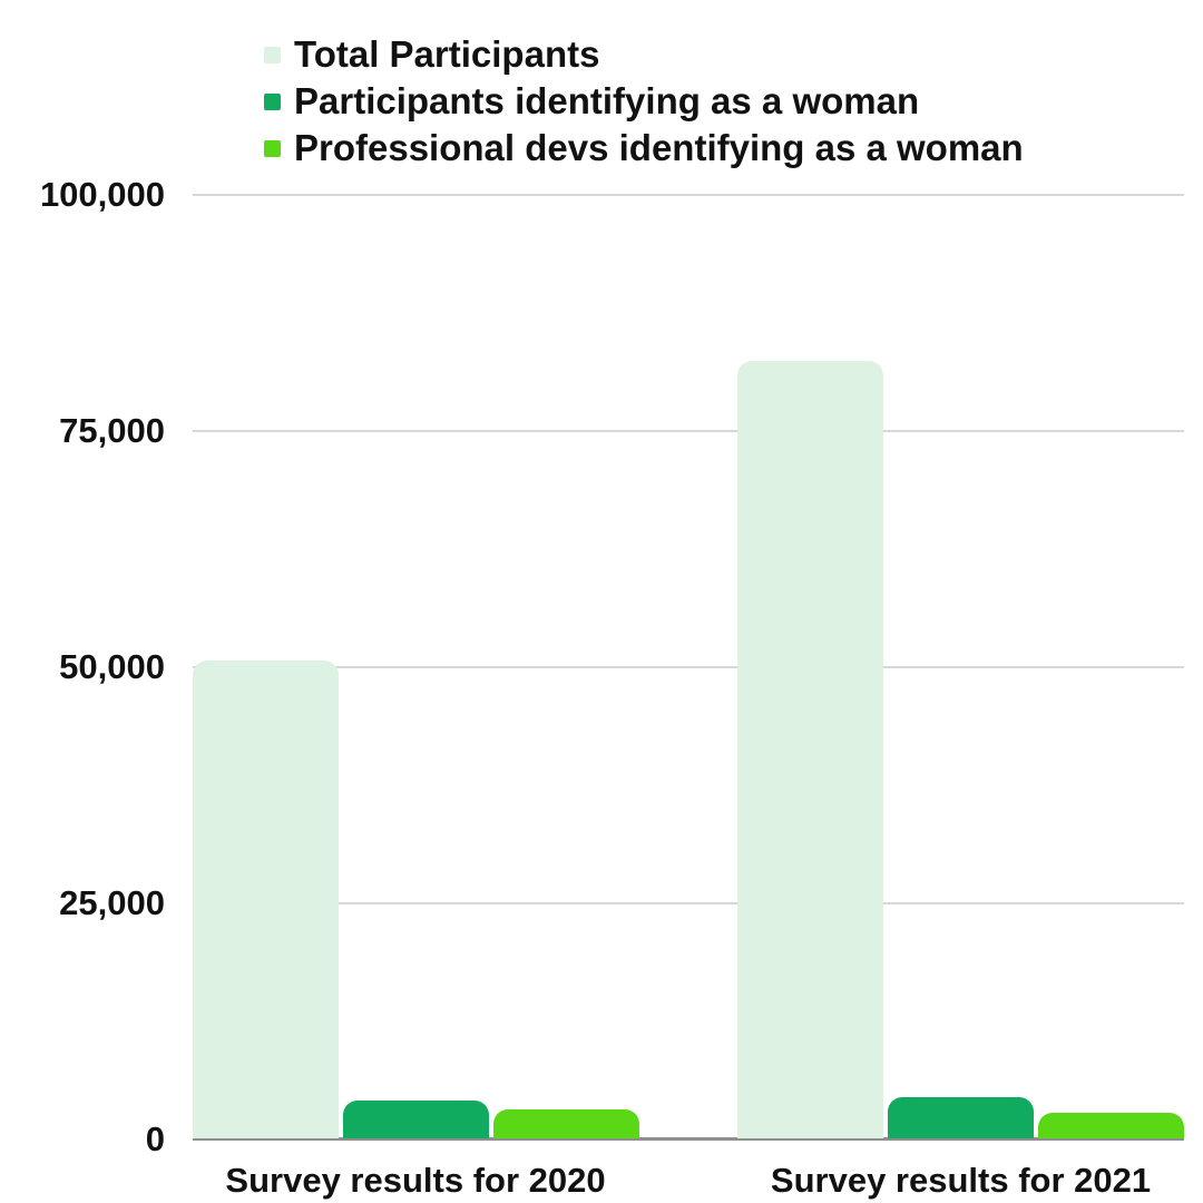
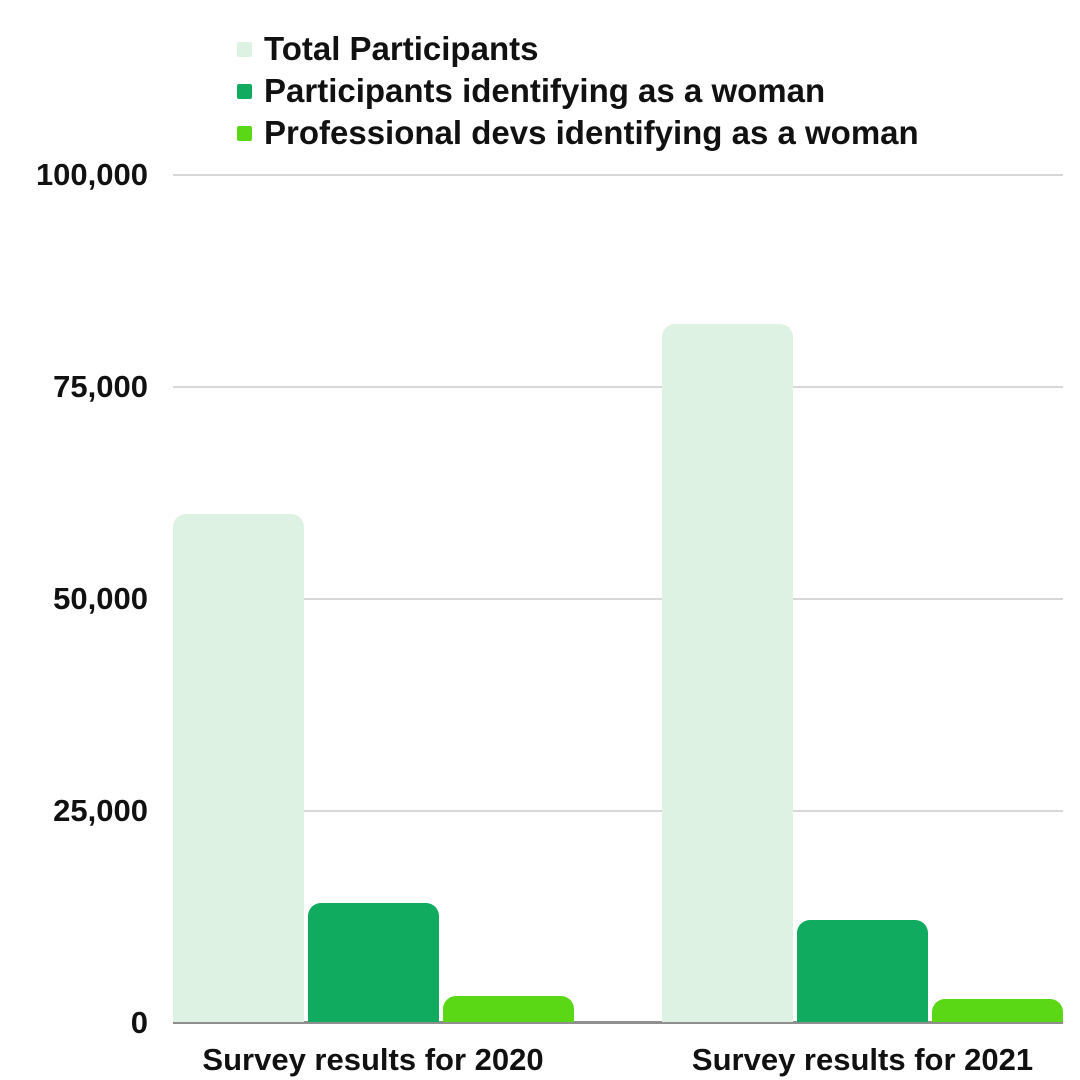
Total Participants/Survey results for 2020: 51000 -> 60000
Participants identifying as a woman/Survey results for 2020: 4000 -> 14000
Participants identifying as a woman/Survey results for 2021: 4000 -> 12000
